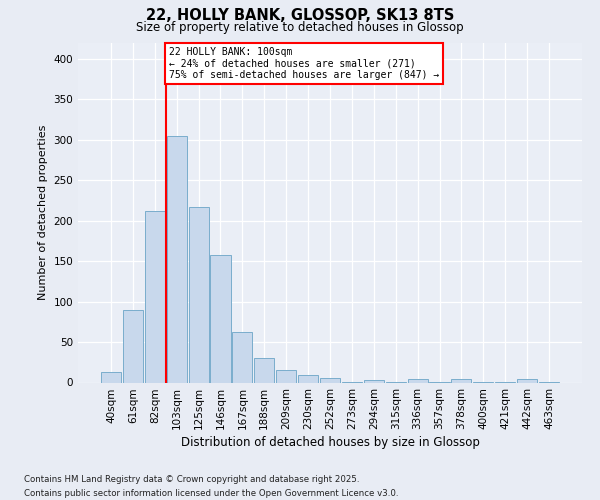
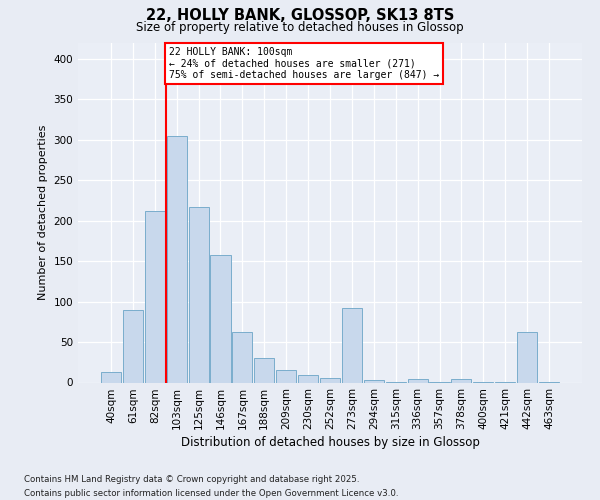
273sqm: 1 -> 92
442sqm: 4 -> 62
